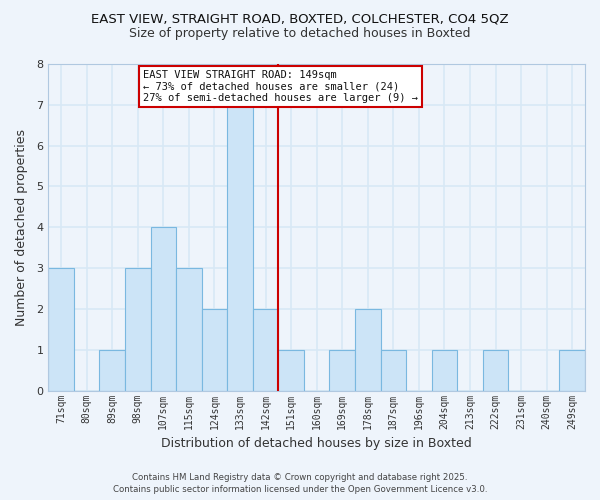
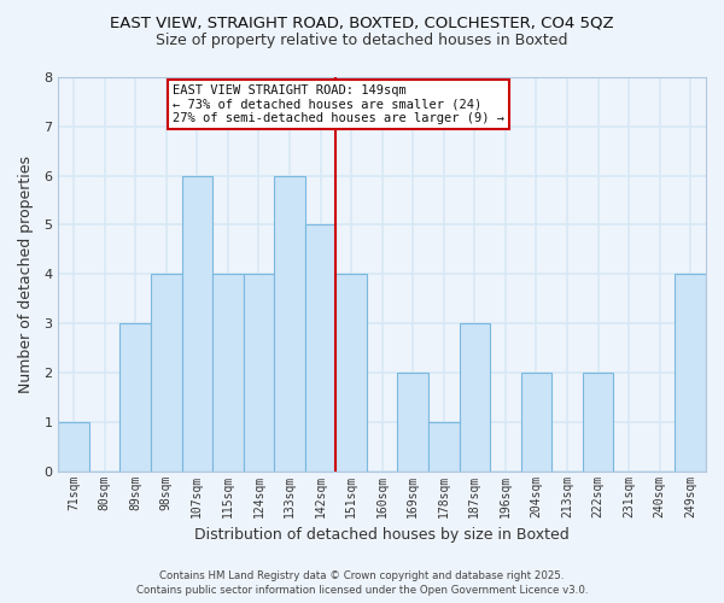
71sqm: 3 -> 1
89sqm: 1 -> 3
98sqm: 3 -> 4
107sqm: 4 -> 6
115sqm: 3 -> 4
124sqm: 2 -> 4
133sqm: 7 -> 6
142sqm: 2 -> 5
151sqm: 1 -> 4
169sqm: 1 -> 2
178sqm: 2 -> 1
187sqm: 1 -> 3
204sqm: 1 -> 2
222sqm: 1 -> 2
249sqm: 1 -> 4
